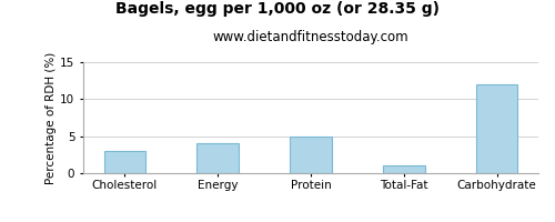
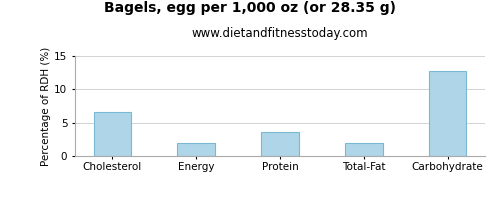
Cholesterol: 3.0 -> 6.6
Energy: 4.0 -> 2.0
Protein: 5.0 -> 3.6
Total-Fat: 1.1 -> 2.0
Carbohydrate: 12.0 -> 12.8
